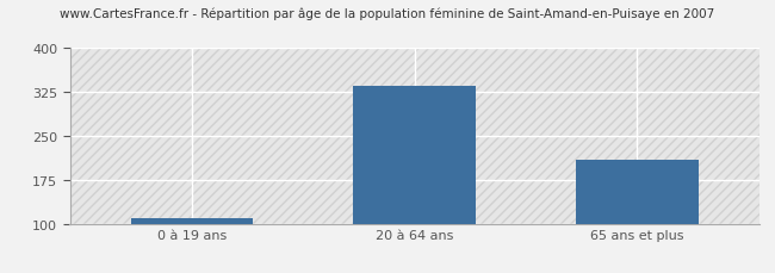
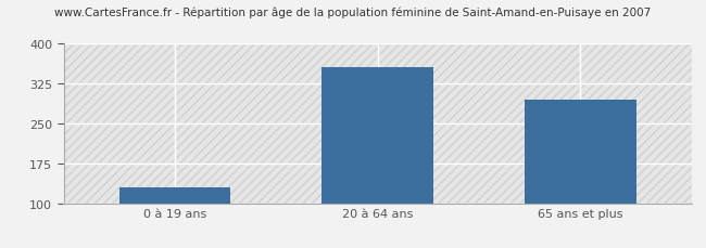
0 à 19 ans: 110 -> 130
20 à 64 ans: 335 -> 355
65 ans et plus: 210 -> 295
